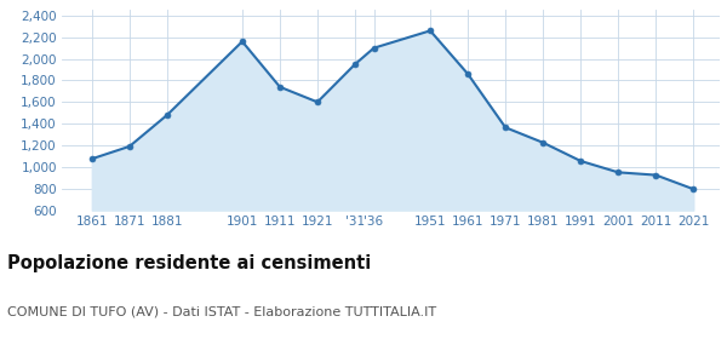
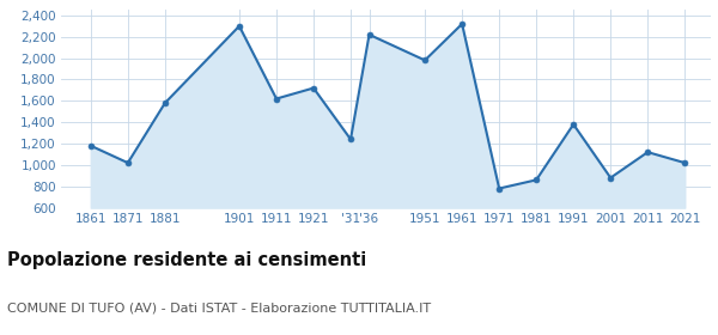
1861: 1,080 -> 1,180
1871: 1,190 -> 1,020
1881: 1,480 -> 1,580
1901: 2,160 -> 2,300
1911: 1,740 -> 1,620
1921: 1,600 -> 1,720
'31: 1,950 -> 1,240
'36: 2,100 -> 2,220
1951: 2,260 -> 1,980
1961: 1,860 -> 2,320
1971: 1,360 -> 780
1981: 1,220 -> 860
1991: 1,060 -> 1,380
2001: 950 -> 880
2011: 920 -> 1,120
2021: 800 -> 1,020
